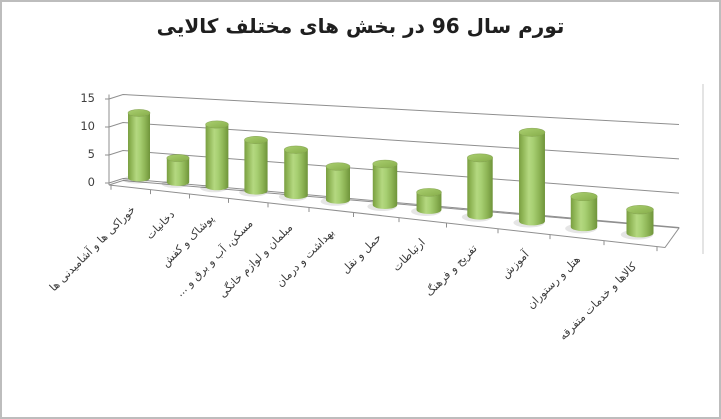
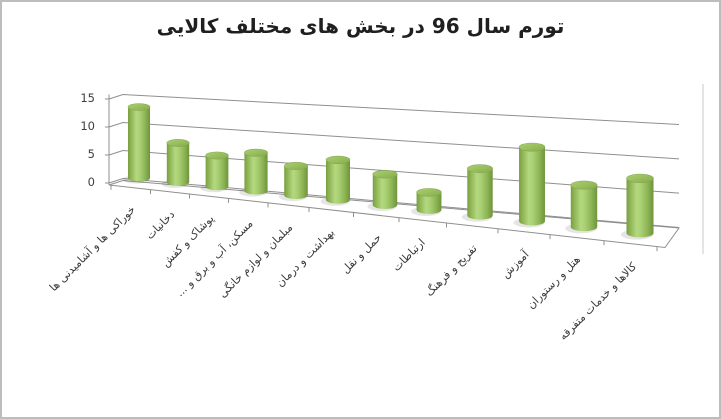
خوراکی ها و آشامیدنی ها: 11 -> 12
دخانیات: 4 -> 6
پوشاک و کفش: 10 -> 5
مسکن، آب و برق و ...: 8 -> 6
مبلمان و لوازم خانگی: 7 -> 4
بهداشت و درمان: 5 -> 6
حمل و نقل: 6 -> 4
تفریح و فرهنگ: 8 -> 6
آموزش: 12 -> 10
هتل و رستوران: 4 -> 6
کالاها و خدمات متفرقه: 3 -> 7
